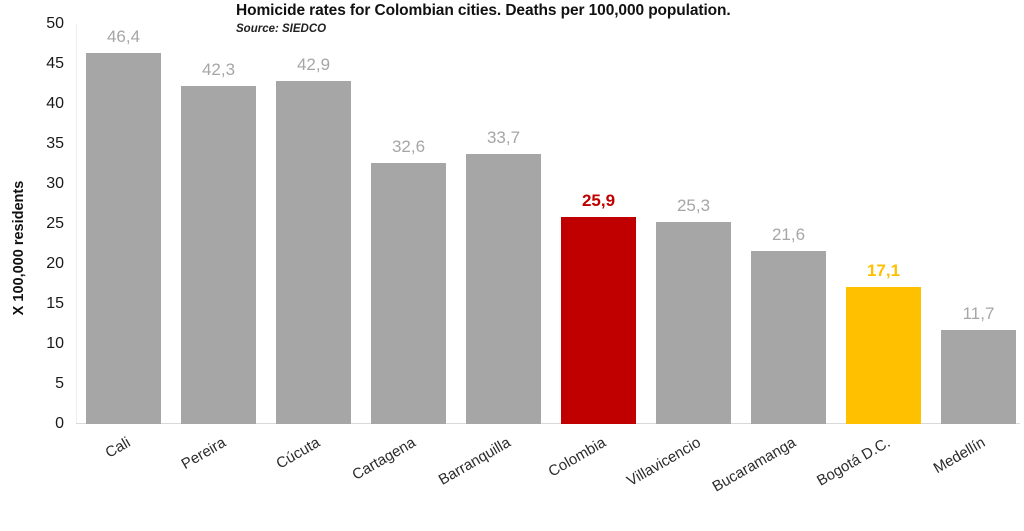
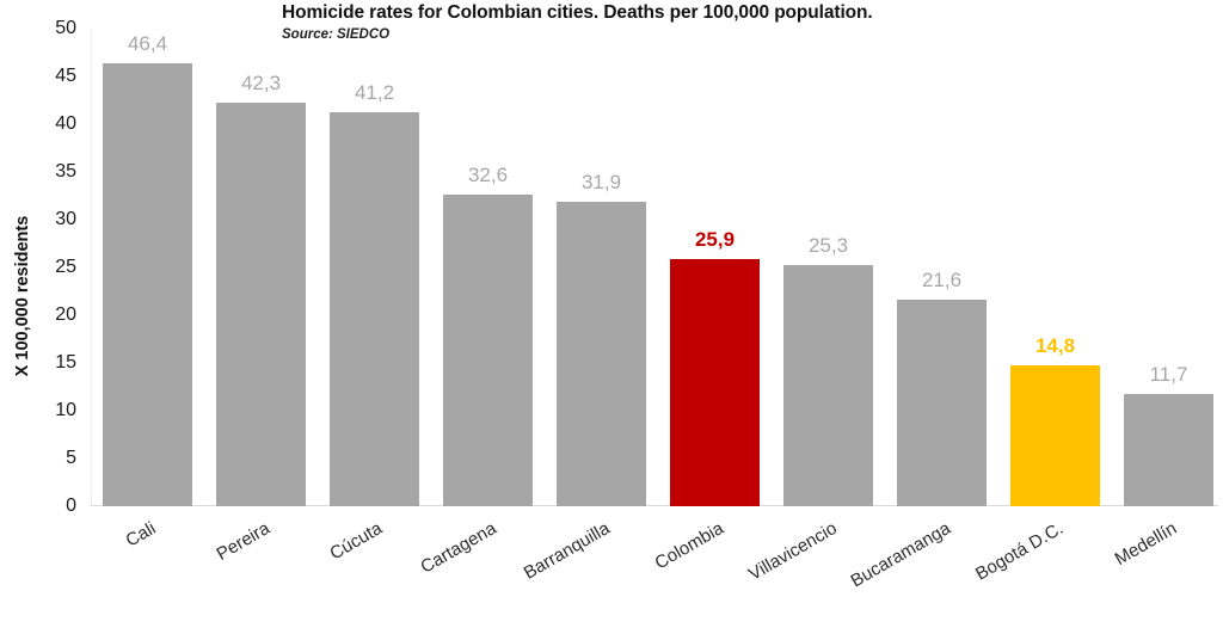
Cúcuta: 42,9 -> 41,2
Barranquilla: 33,7 -> 31,9
Bogotá D.C.: 17,1 -> 14,8
